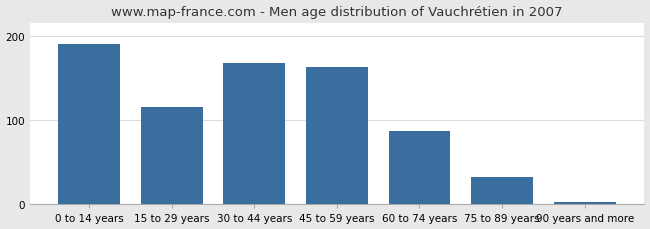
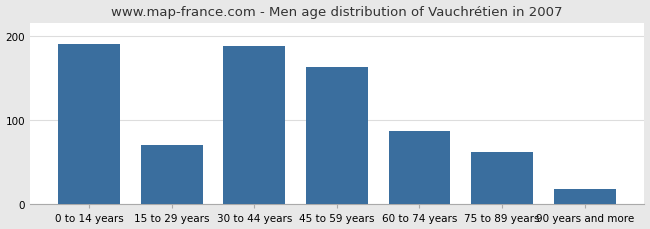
15 to 29 years: 115 -> 70
30 to 44 years: 167 -> 188
75 to 89 years: 32 -> 62
90 years and more: 3 -> 18
